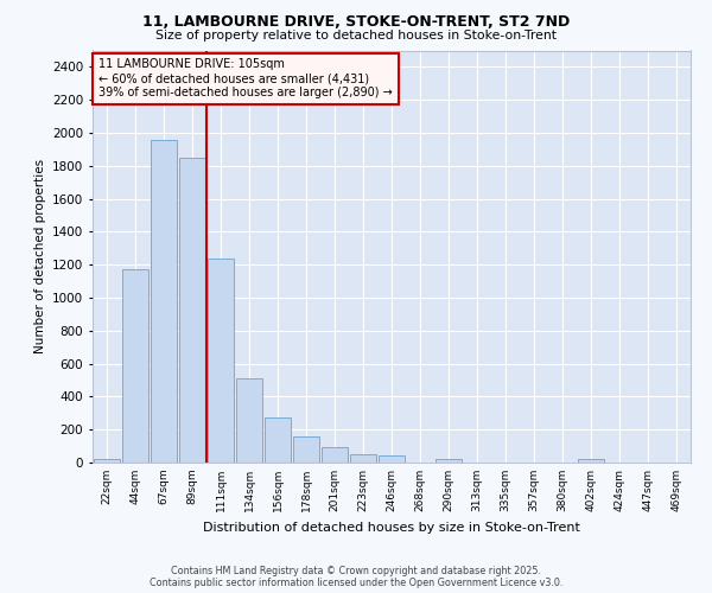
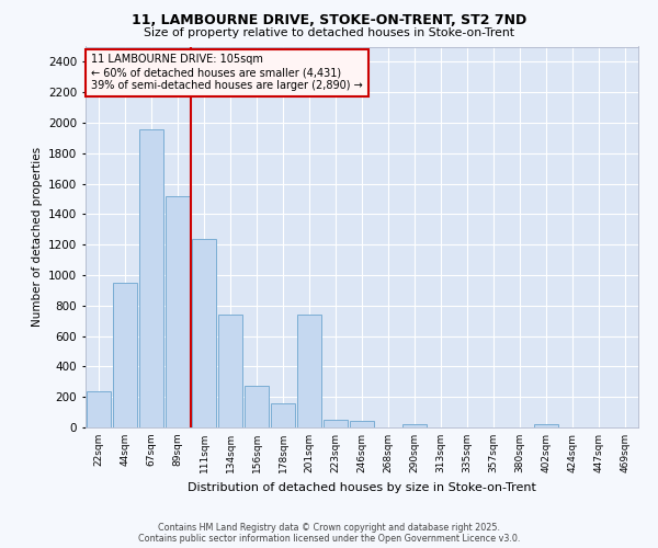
22sqm: 20 -> 240
44sqm: 1170 -> 950
89sqm: 1850 -> 1520
134sqm: 510 -> 740
201sqm: 90 -> 740
